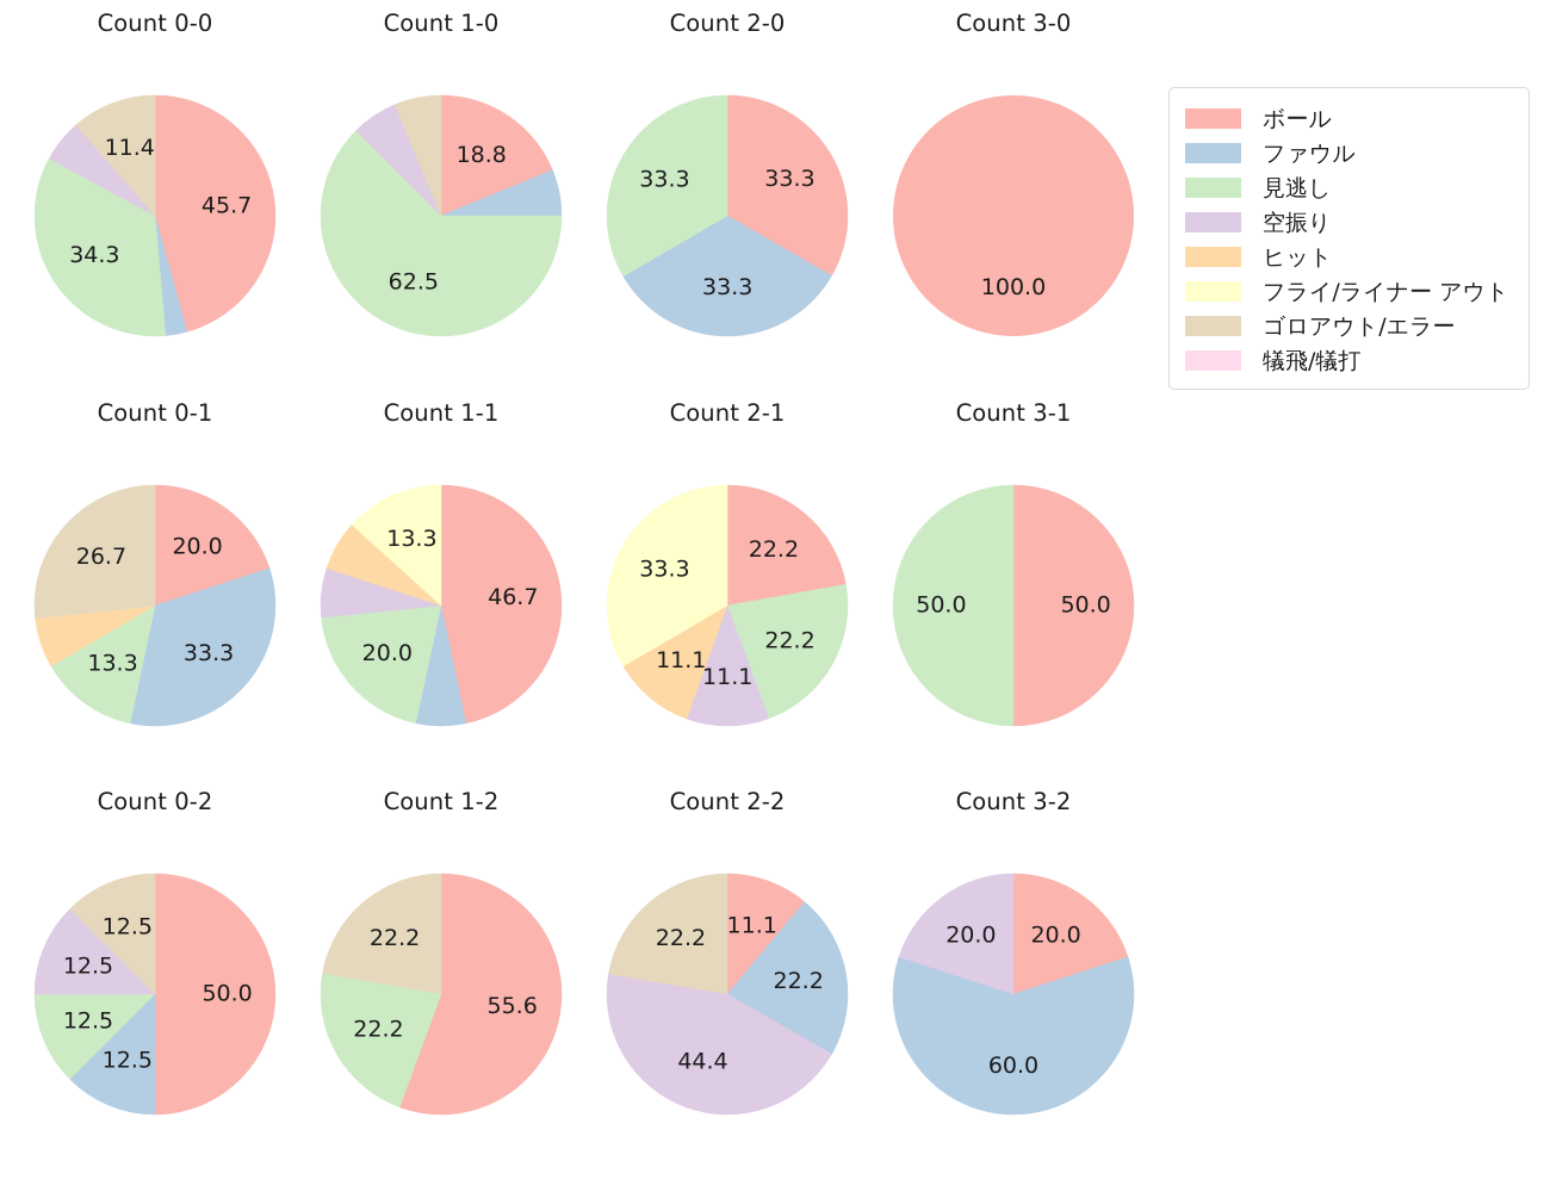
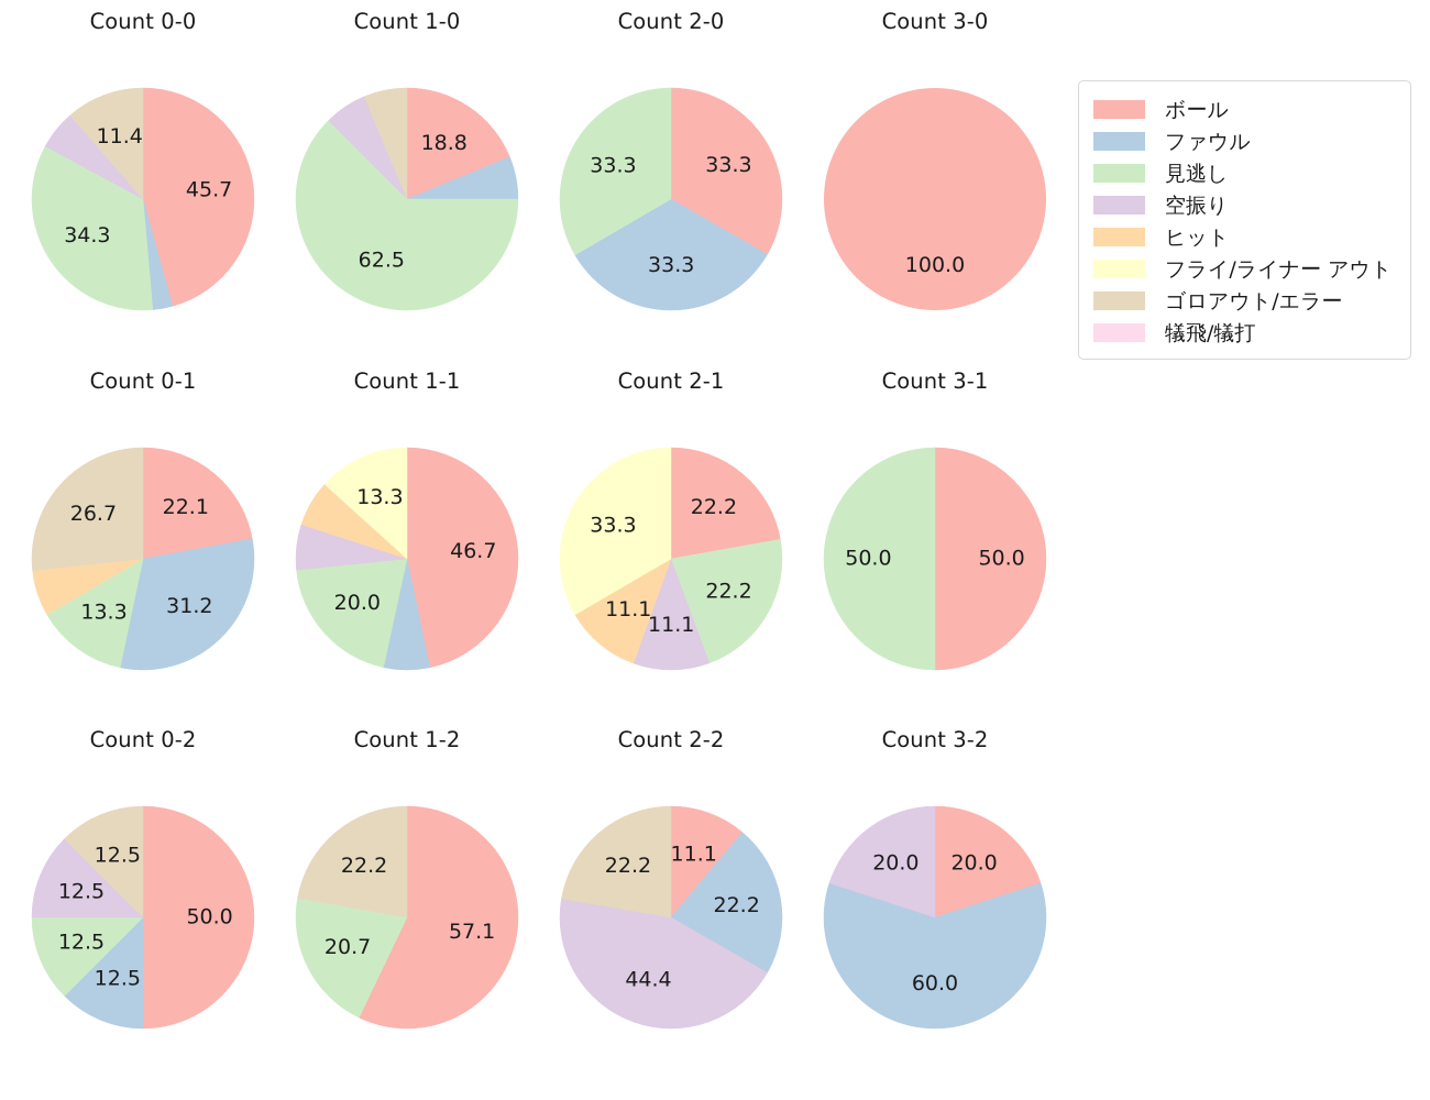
Count 0-1/ボール: 20.0 -> 22.1
Count 0-1/ファウル: 33.3 -> 31.2
Count 1-2/ボール: 55.6 -> 57.1
Count 1-2/見逃し: 22.2 -> 20.7
